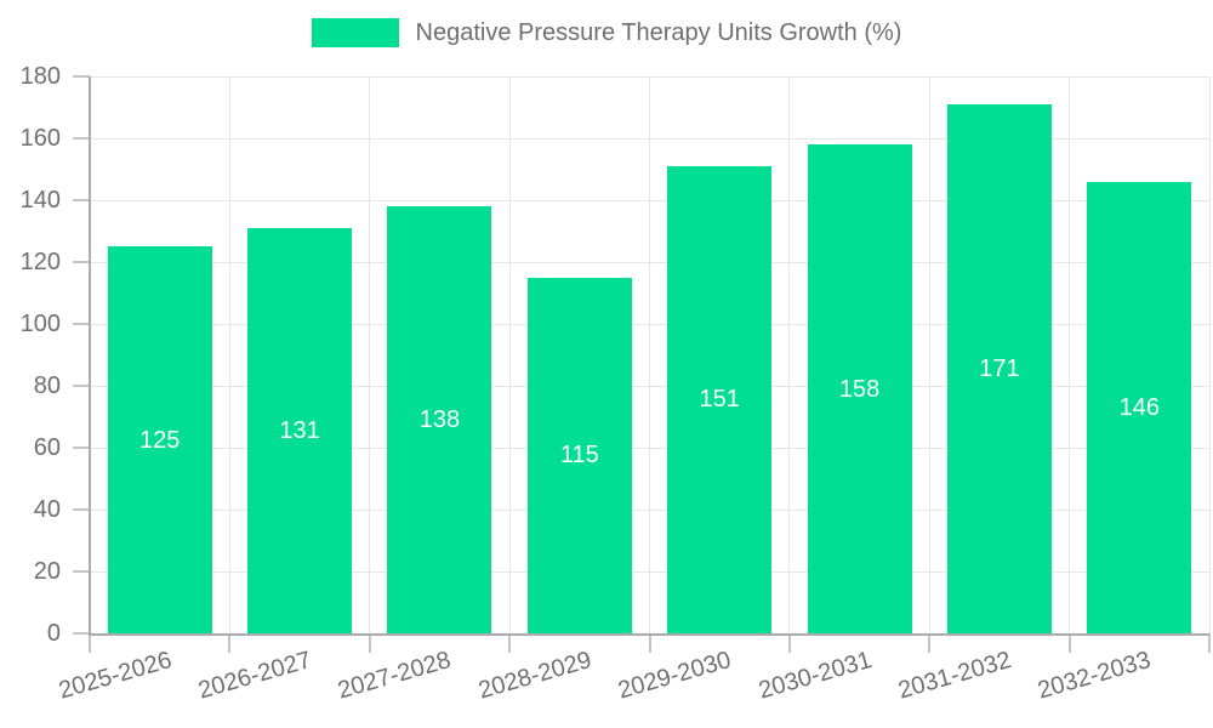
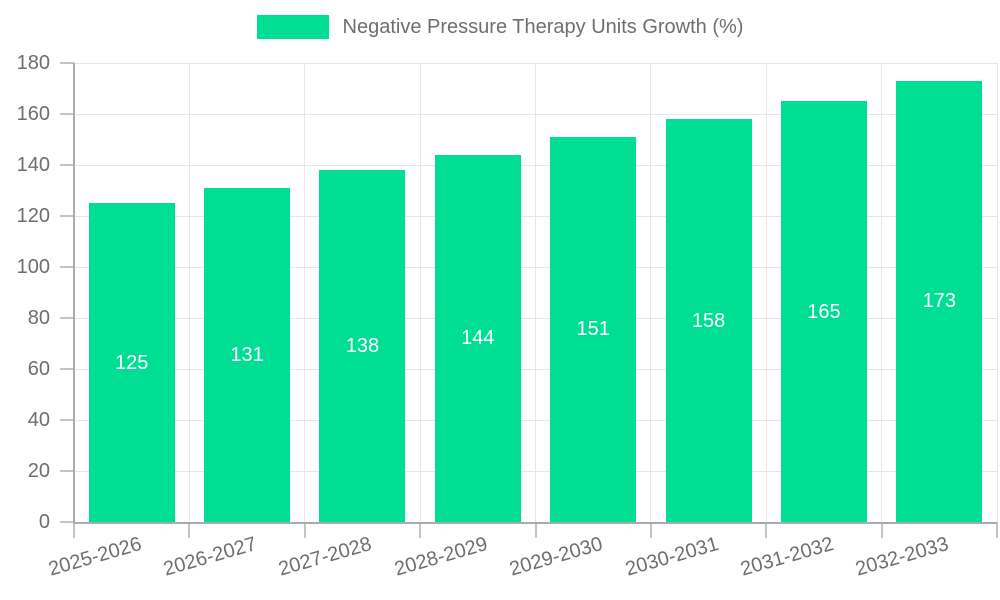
2028-2029: 115 -> 144
2031-2032: 171 -> 165
2032-2033: 146 -> 173
